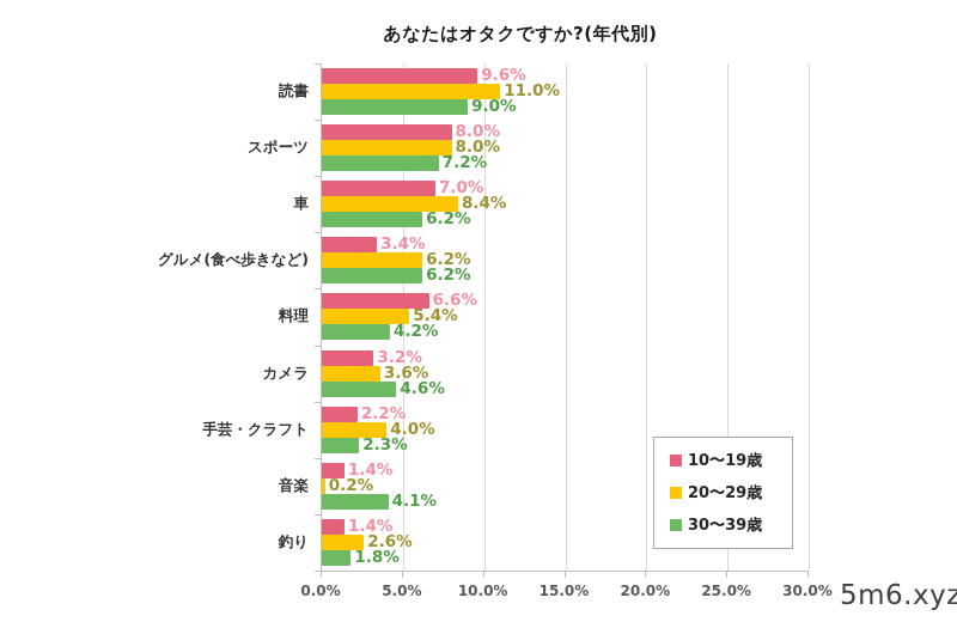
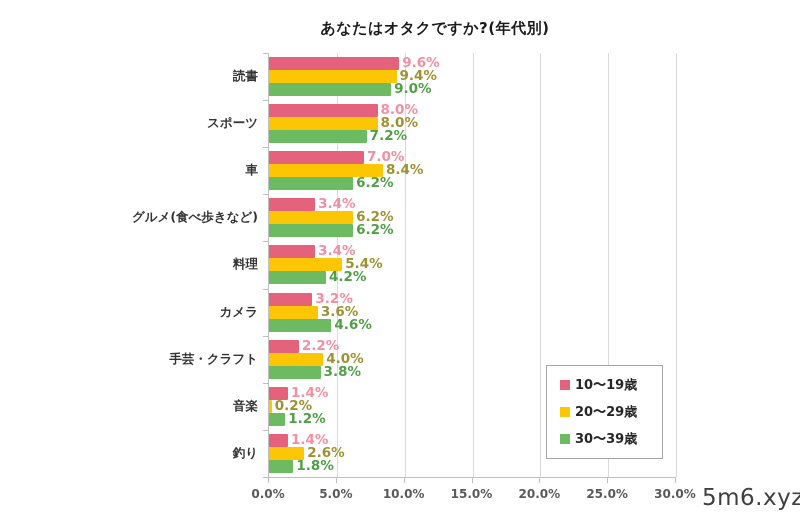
20〜29歳/読書: 11.0% -> 9.4%
10〜19歳/料理: 6.6% -> 3.4%
30〜39歳/手芸・クラフト: 2.3% -> 3.8%
30〜39歳/音楽: 4.1% -> 1.2%
